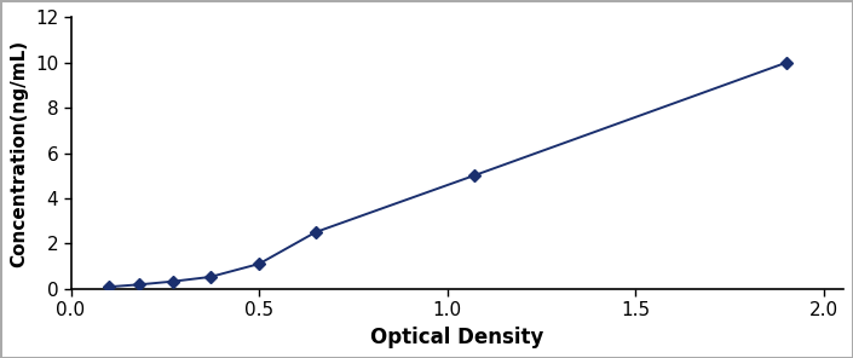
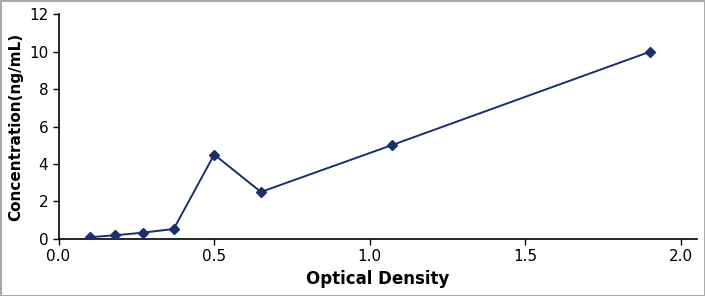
0.5: 1.1 -> 4.5
